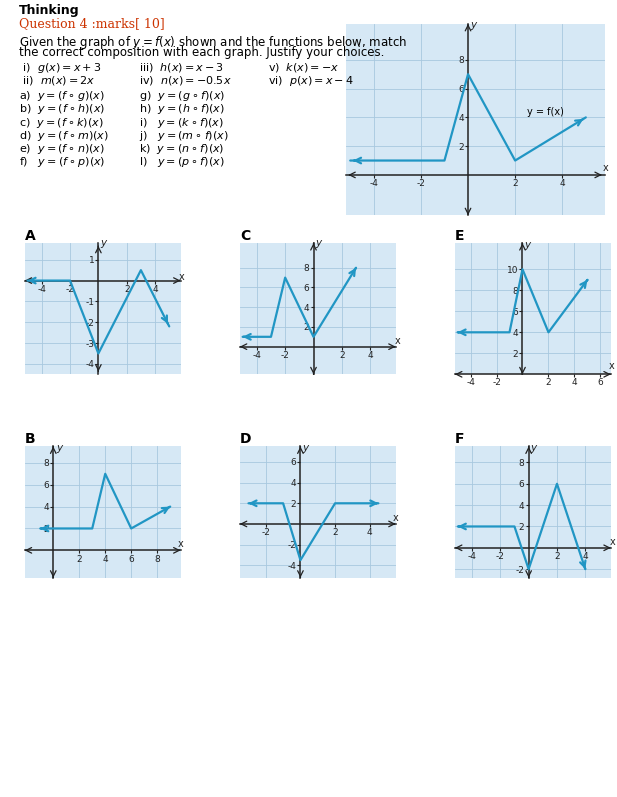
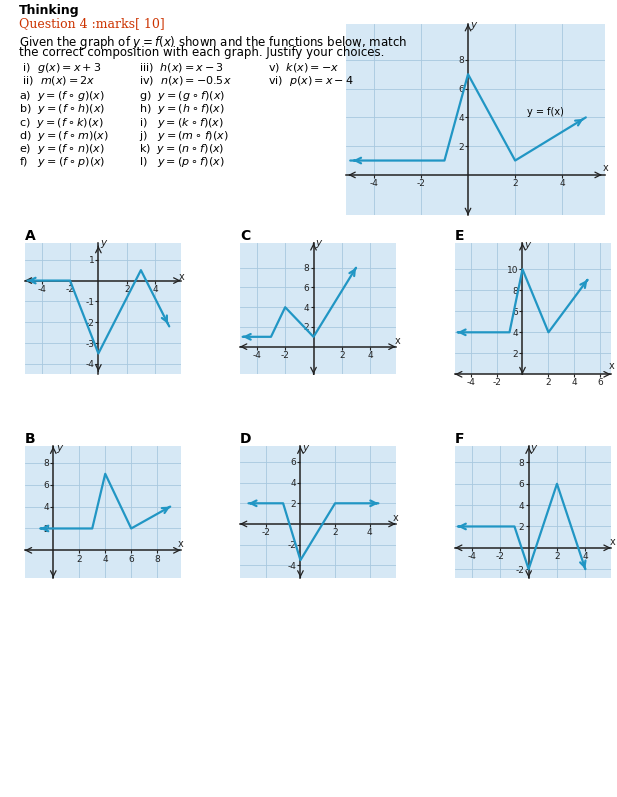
C/-2: 7 -> 4
